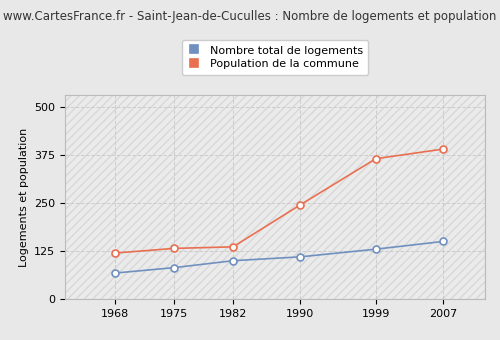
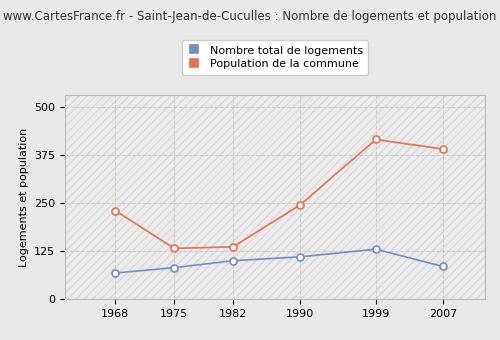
Population de la commune/1968: 120 -> 230
Population de la commune/1999: 365 -> 415
Nombre total de logements/2007: 150 -> 85
